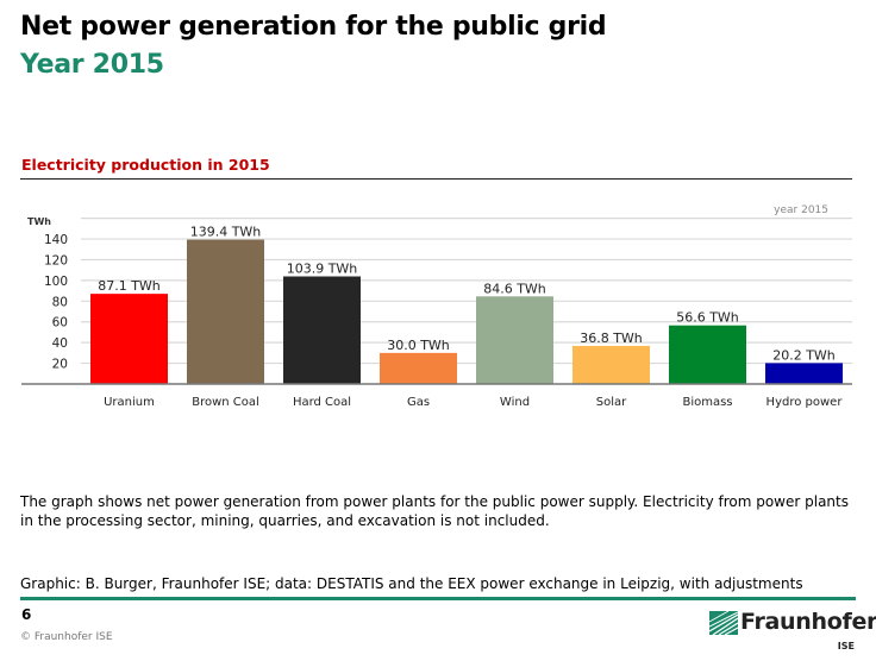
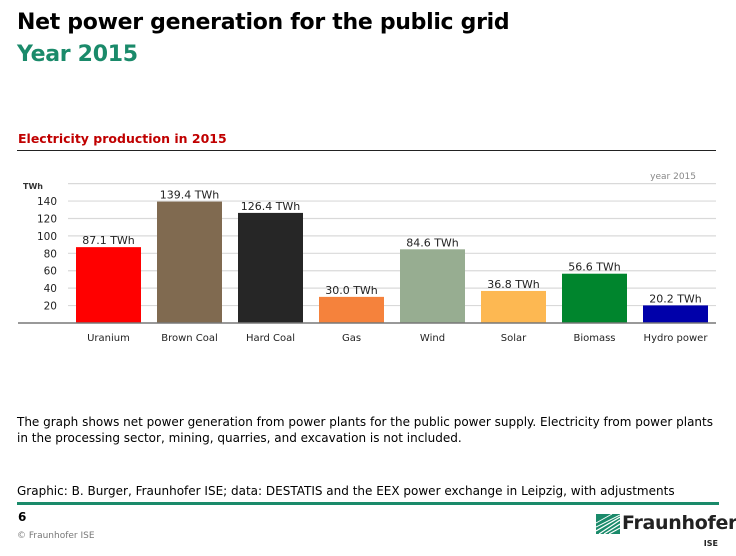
Hard Coal: 103.9 -> 126.4
